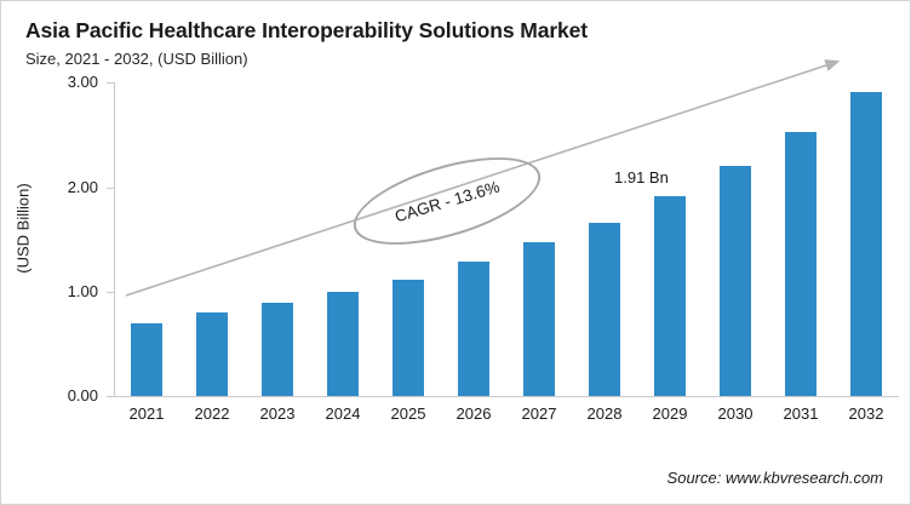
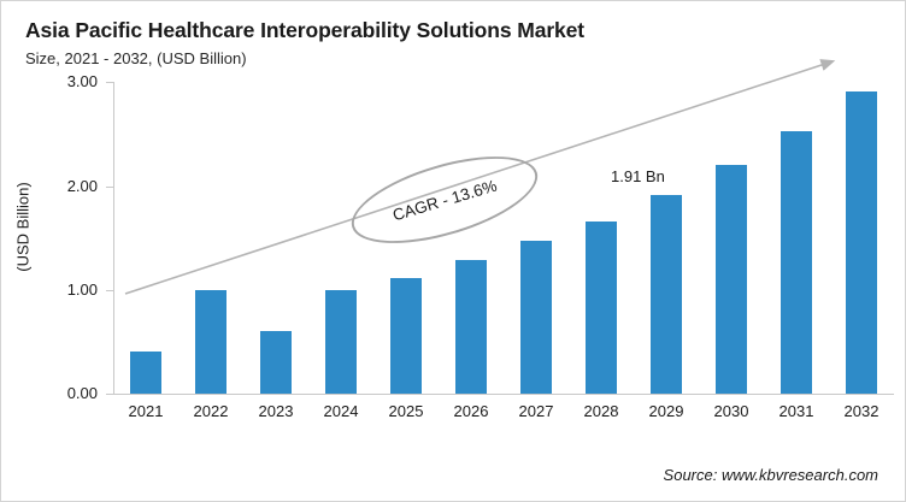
2021: 0.7 -> 0.4
2022: 0.8 -> 1.0
2023: 0.9 -> 0.6
